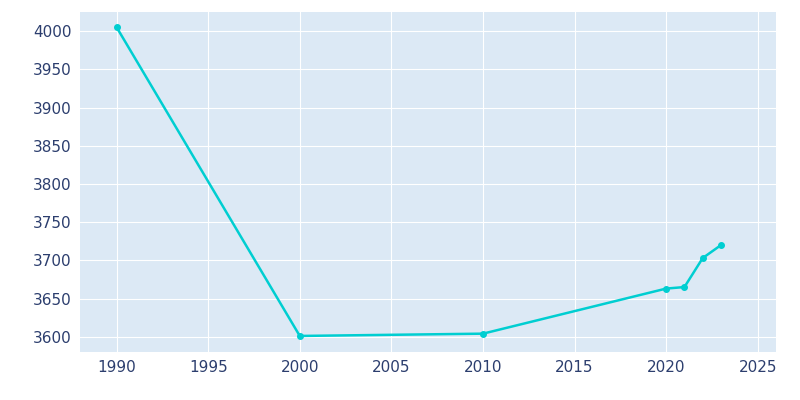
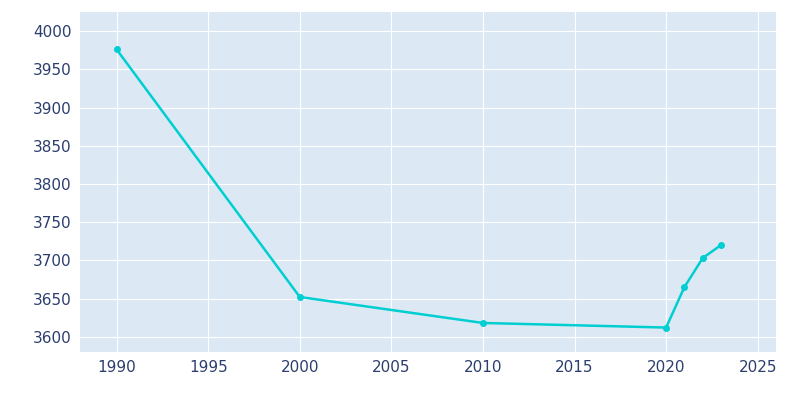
1990: 4005 -> 3976
2000: 3601 -> 3652
2010: 3604 -> 3618
2020: 3663 -> 3612
